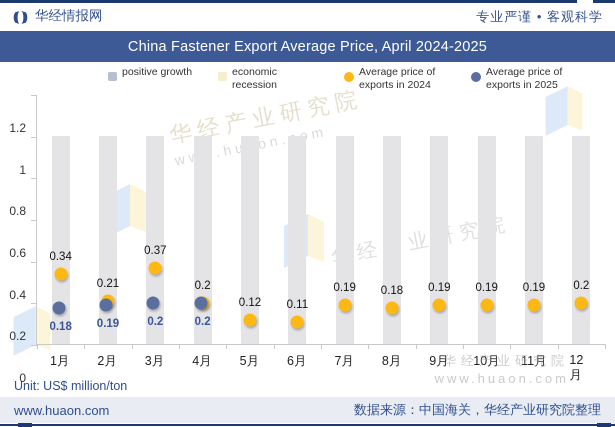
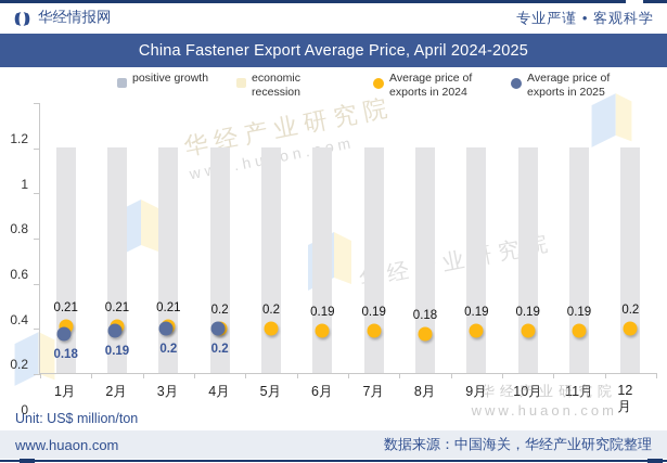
Average price of exports in 2024/1月: 0.34 -> 0.21
Average price of exports in 2024/3月: 0.37 -> 0.21
Average price of exports in 2024/5月: 0.12 -> 0.2
Average price of exports in 2024/6月: 0.11 -> 0.19
